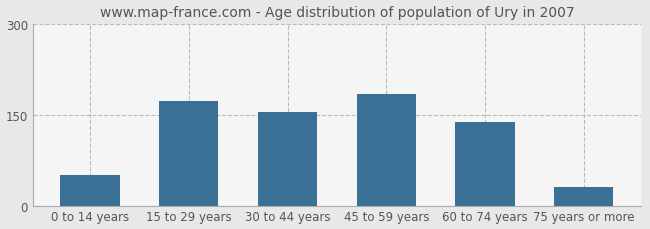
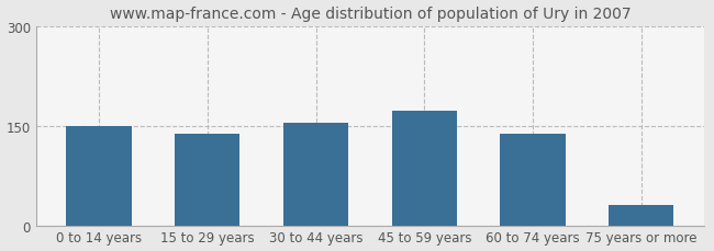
0 to 14 years: 50 -> 150
15 to 29 years: 172 -> 138
45 to 59 years: 184 -> 172
